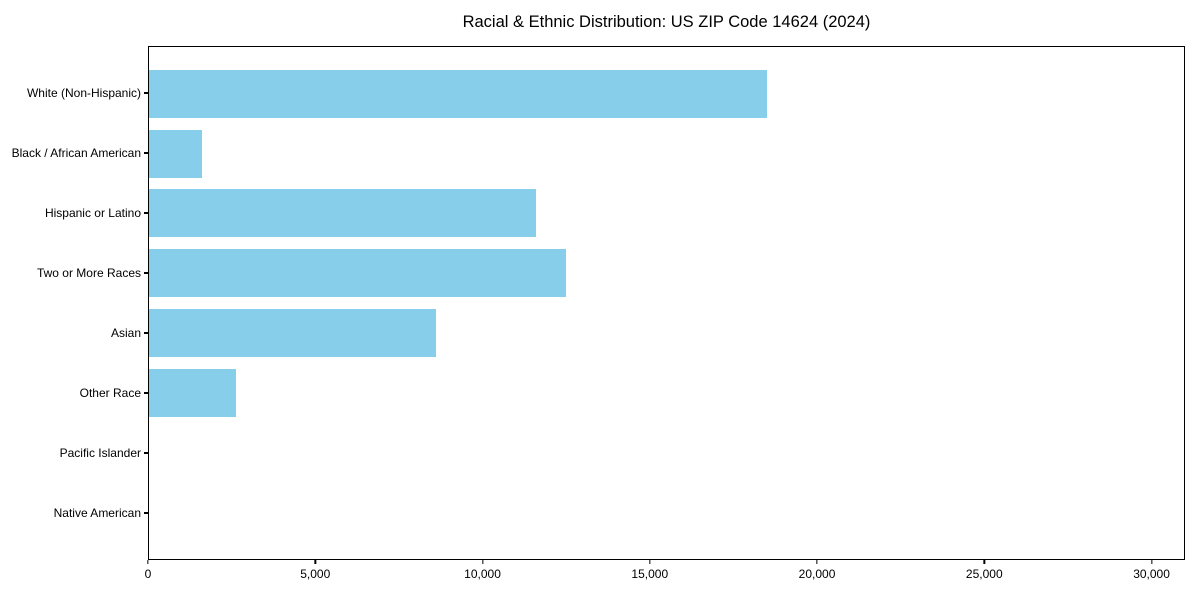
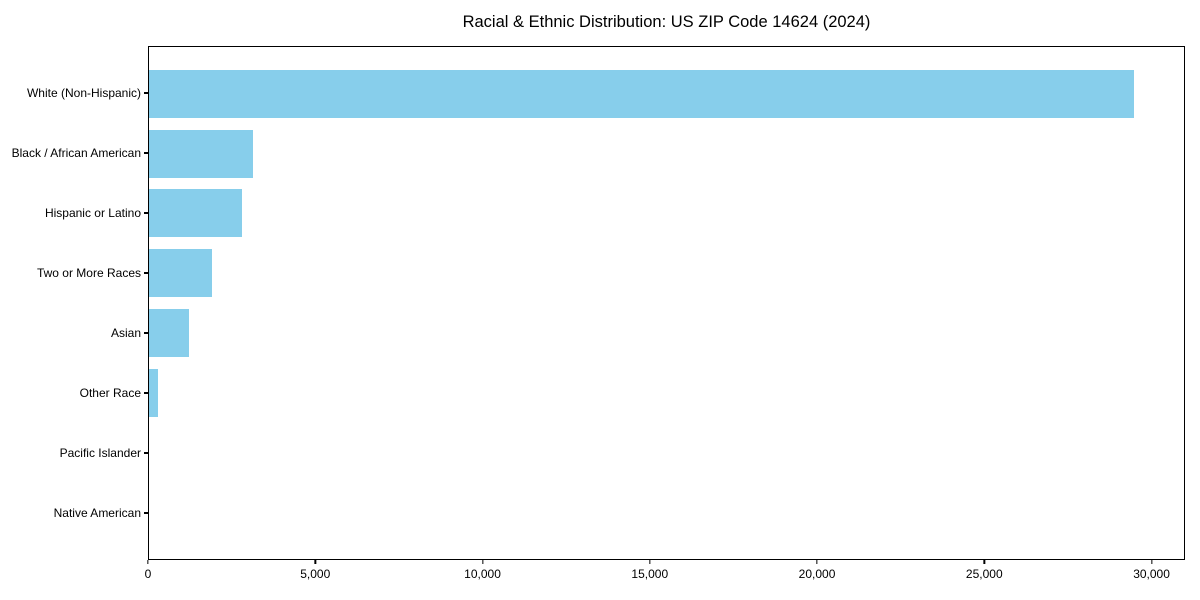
White (Non-Hispanic): 18500 -> 29500
Black / African American: 1600 -> 3100
Hispanic or Latino: 11600 -> 2800
Two or More Races: 12500 -> 1900
Asian: 8600 -> 1200
Other Race: 2600 -> 300
